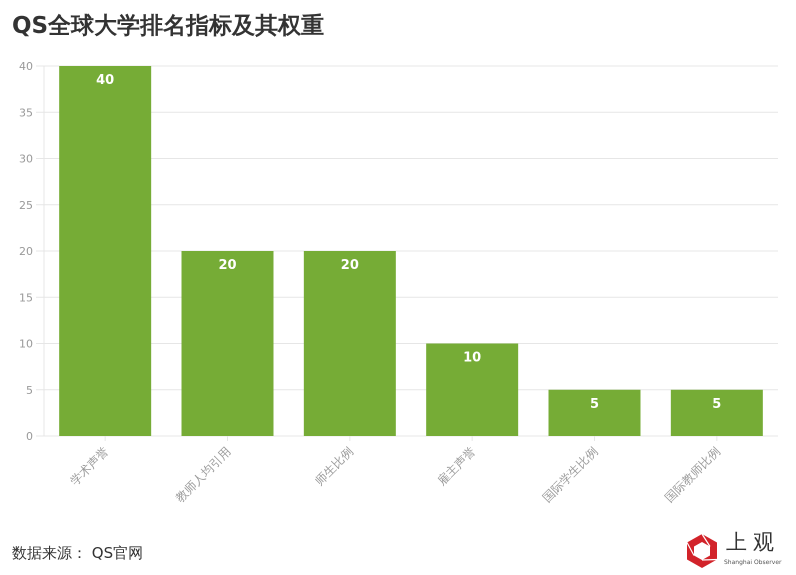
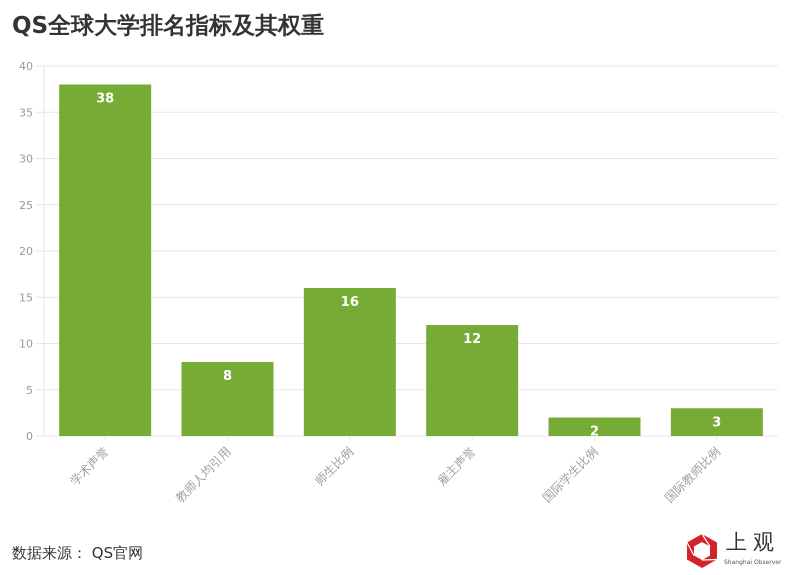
学术声誉: 40 -> 38
教师人均引用: 20 -> 8
师生比例: 20 -> 16
雇主声誉: 10 -> 12
国际学生比例: 5 -> 2
国际教师比例: 5 -> 3
